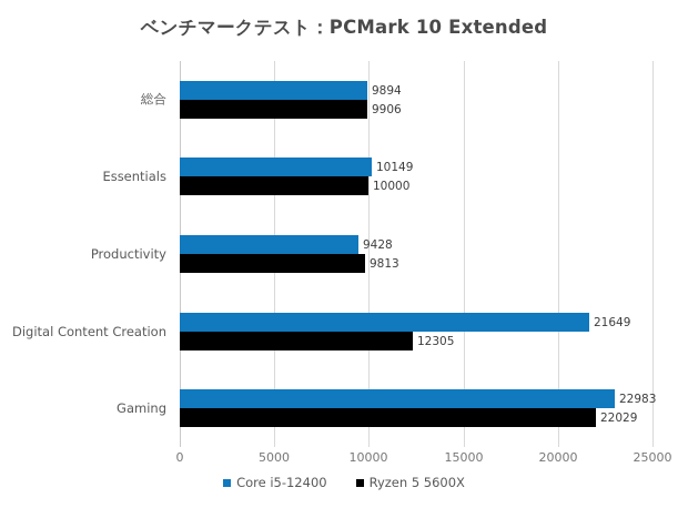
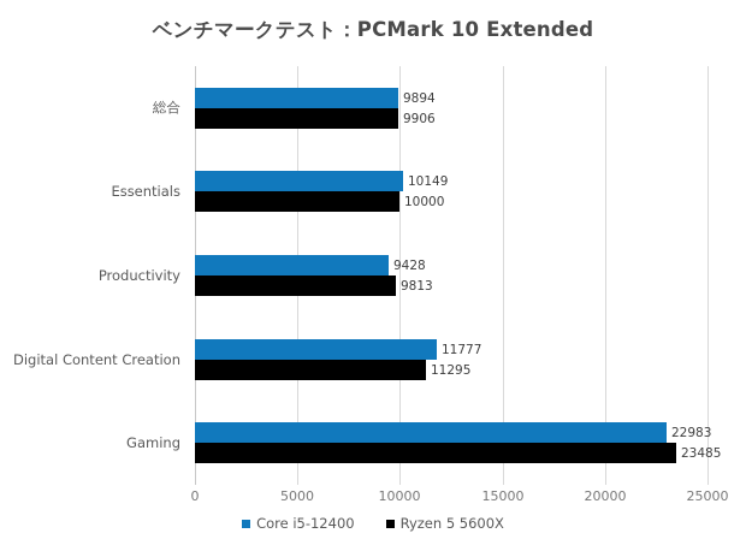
Core i5-12400/Digital Content Creation: 21649 -> 11777
Ryzen 5 5600X/Digital Content Creation: 12305 -> 11295
Ryzen 5 5600X/Gaming: 22029 -> 23485
